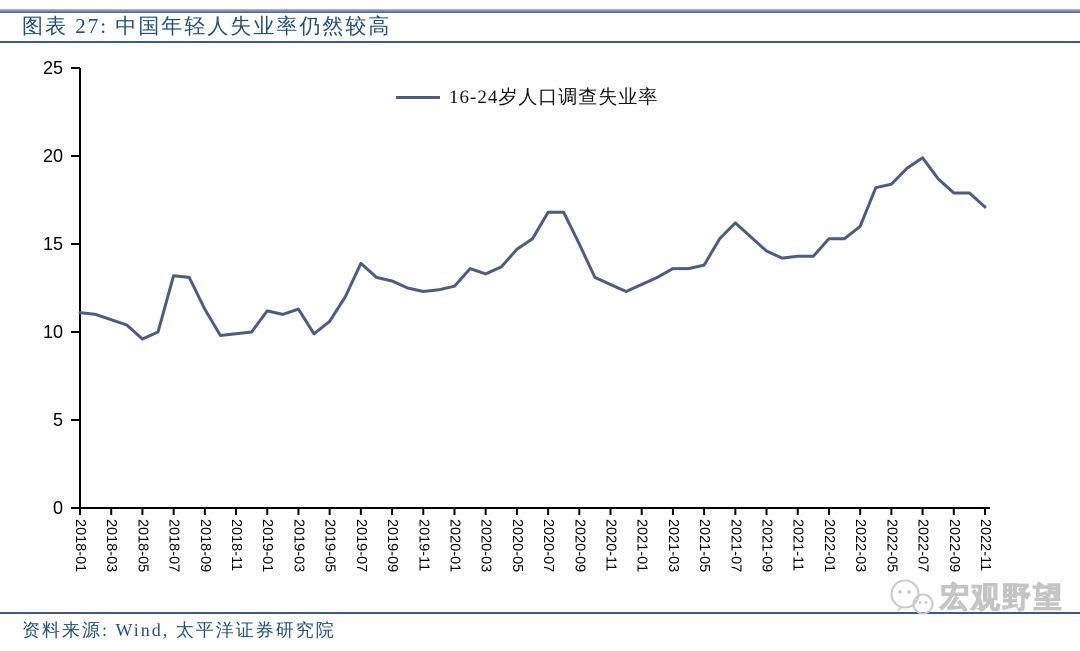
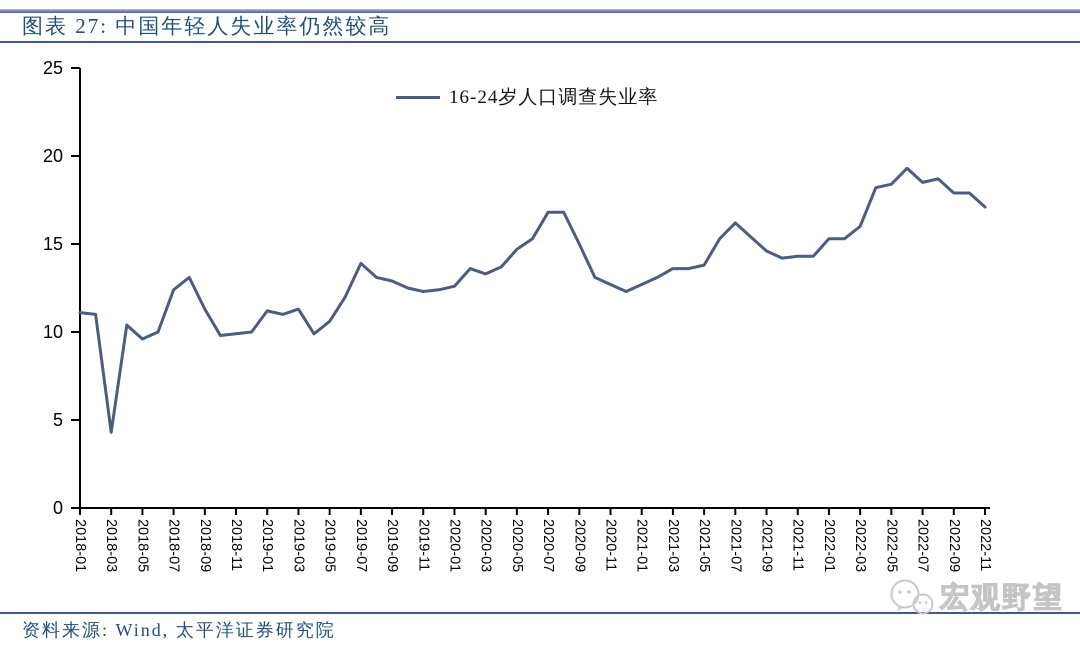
2018-03: 10.7 -> 4.3
2018-07: 13.2 -> 12.4
2022-07: 19.9 -> 18.5
